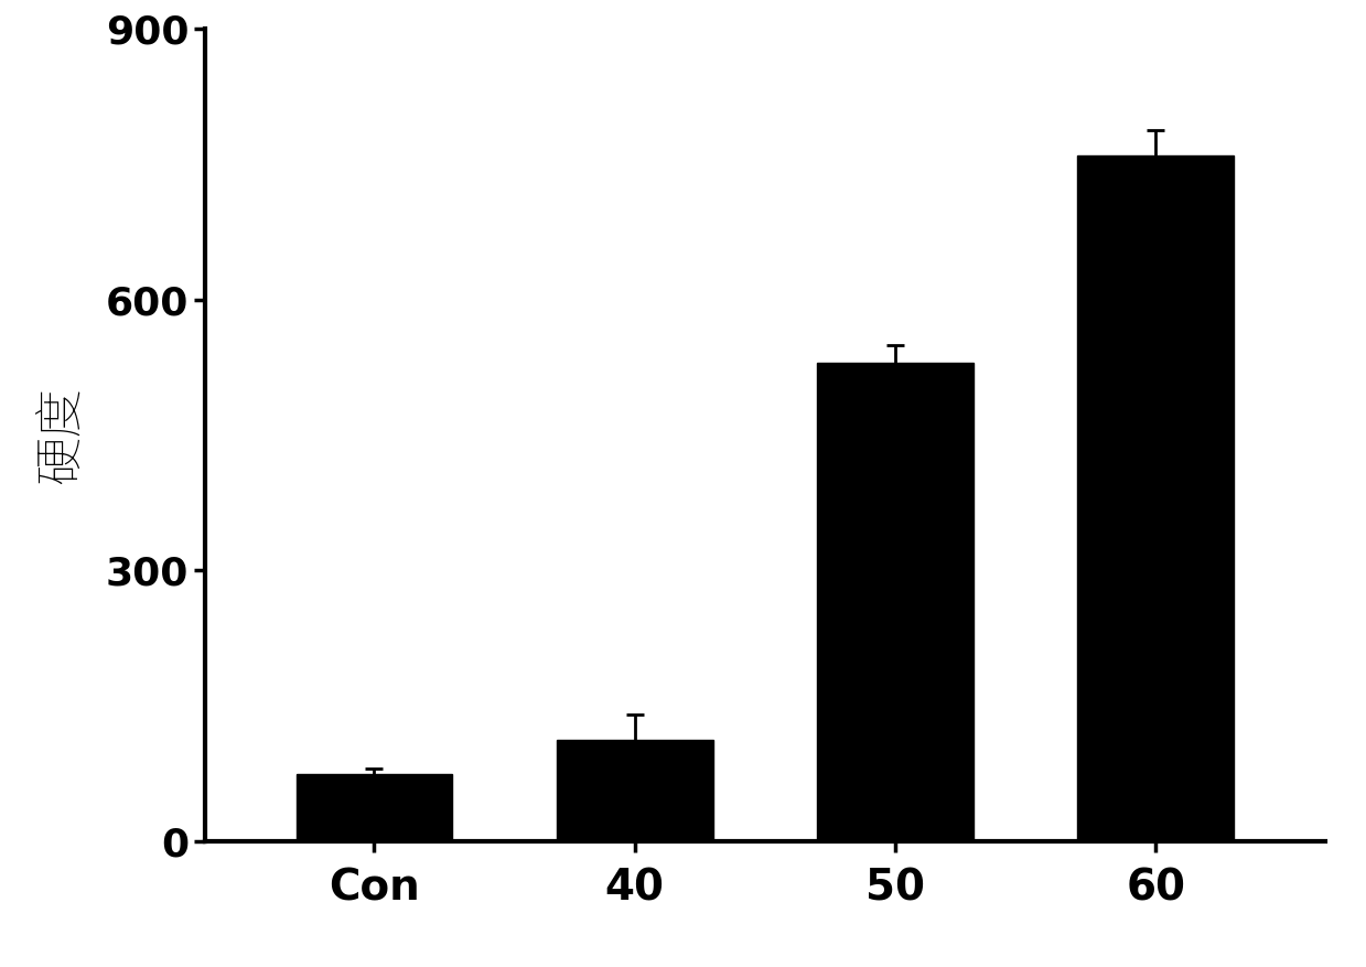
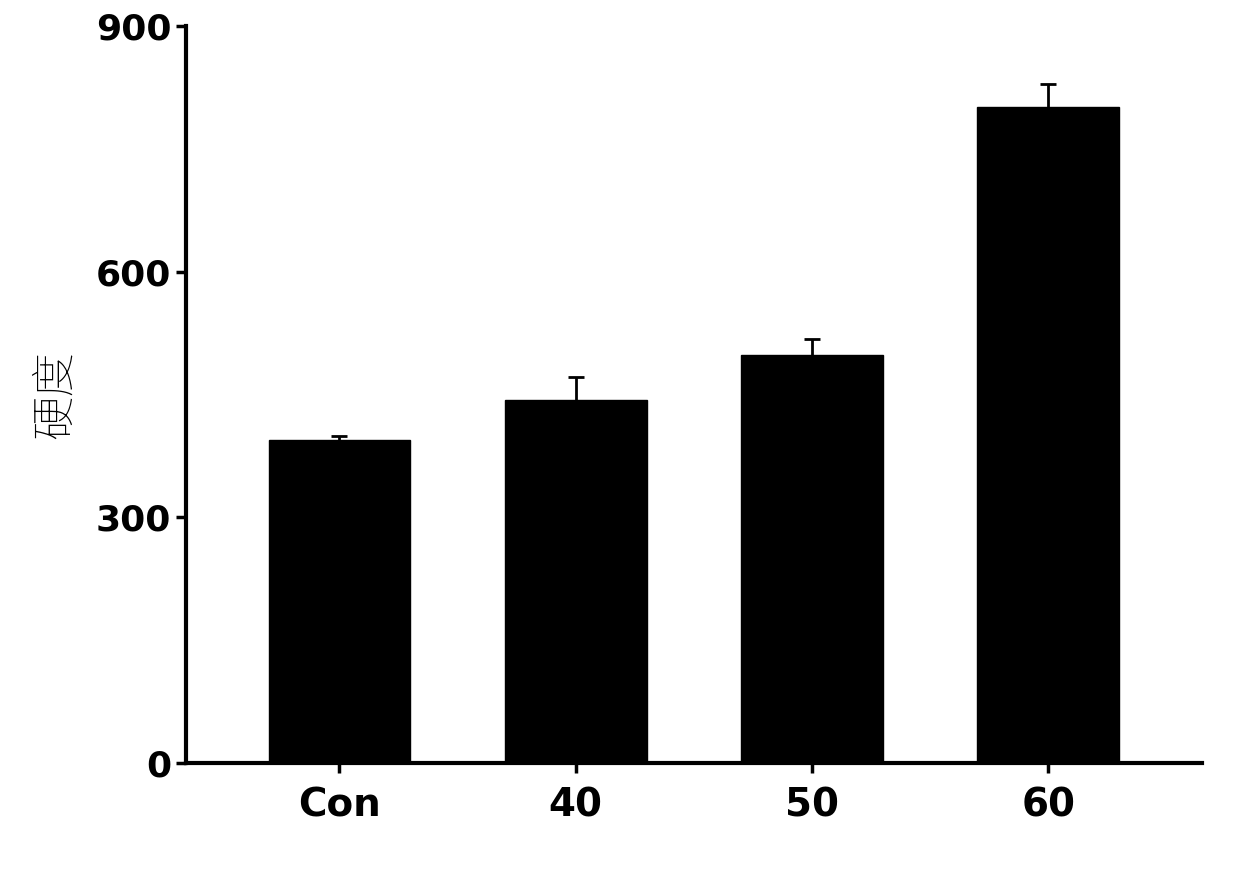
Con: 75 -> 394
40: 112 -> 444
50: 530 -> 498
60: 760 -> 802
